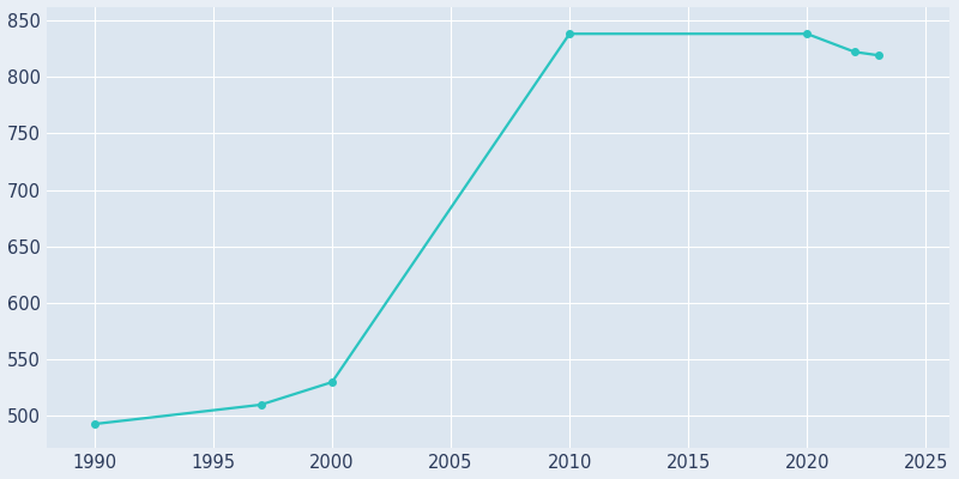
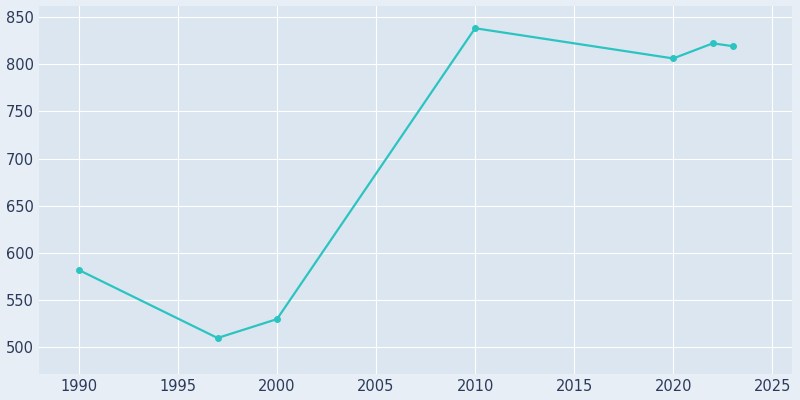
1990: 493 -> 582
2020: 838 -> 806
